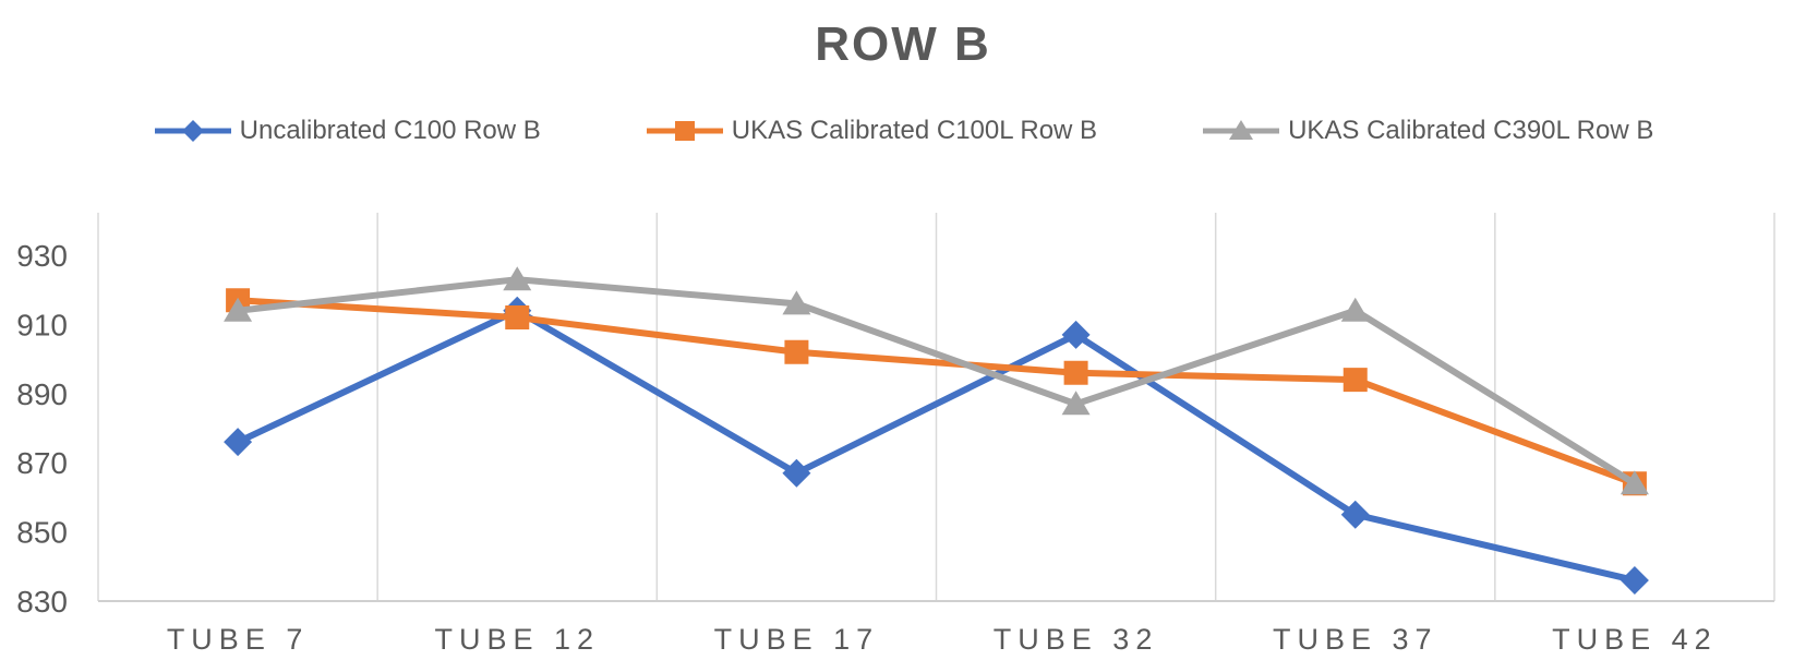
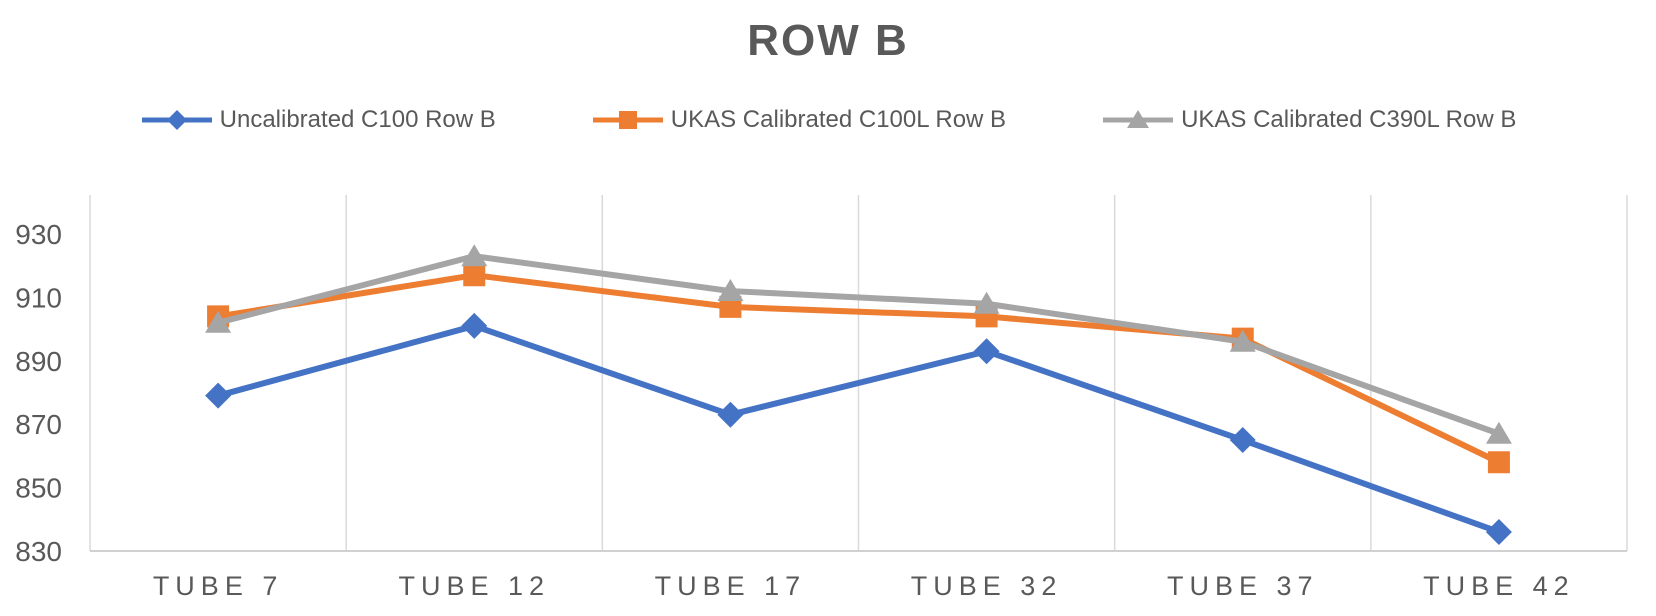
Uncalibrated C100 Row B/TUBE 7: 876 -> 879
UKAS Calibrated C100L Row B/TUBE 7: 917 -> 904
UKAS Calibrated C390L Row B/TUBE 7: 914 -> 902
Uncalibrated C100 Row B/TUBE 12: 914 -> 901
UKAS Calibrated C100L Row B/TUBE 12: 912 -> 917
Uncalibrated C100 Row B/TUBE 17: 867 -> 873
UKAS Calibrated C100L Row B/TUBE 17: 902 -> 907
UKAS Calibrated C390L Row B/TUBE 17: 916 -> 912
Uncalibrated C100 Row B/TUBE 32: 907 -> 893
UKAS Calibrated C100L Row B/TUBE 32: 896 -> 904
UKAS Calibrated C390L Row B/TUBE 32: 887 -> 908
Uncalibrated C100 Row B/TUBE 37: 855 -> 865
UKAS Calibrated C100L Row B/TUBE 37: 894 -> 897
UKAS Calibrated C390L Row B/TUBE 37: 914 -> 896
UKAS Calibrated C100L Row B/TUBE 42: 864 -> 858
UKAS Calibrated C390L Row B/TUBE 42: 864 -> 867
